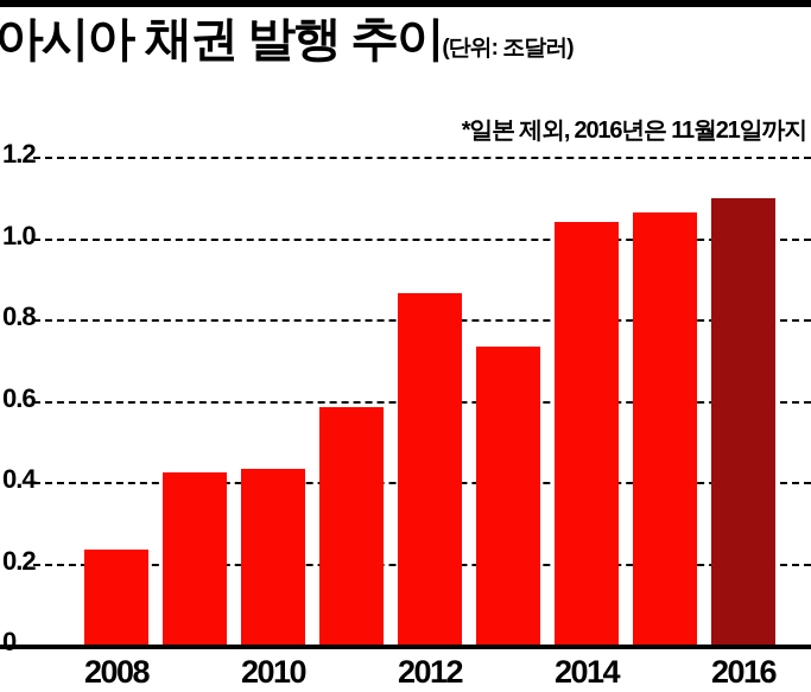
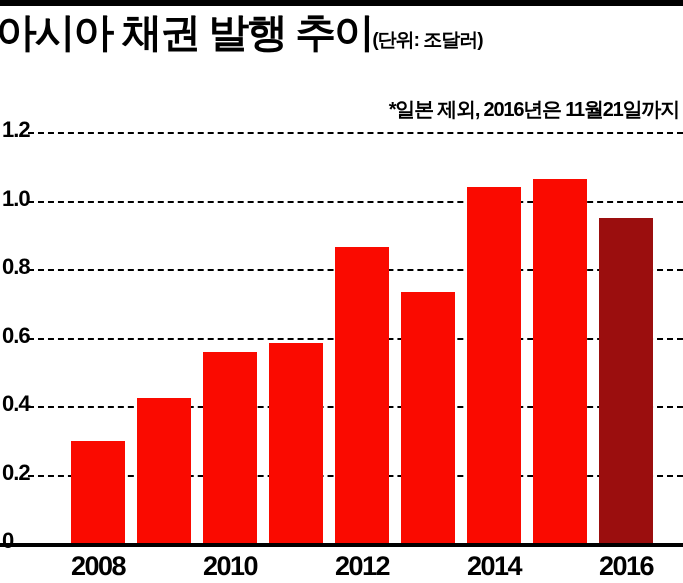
2008: 0.24 -> 0.31
2010: 0.45 -> 0.57
2016: 1.11 -> 0.96
